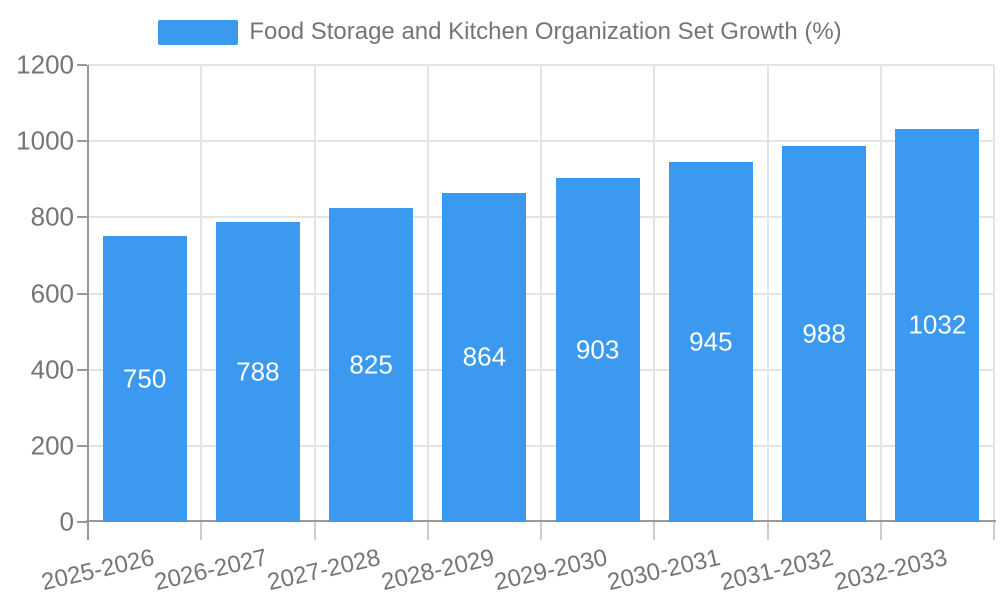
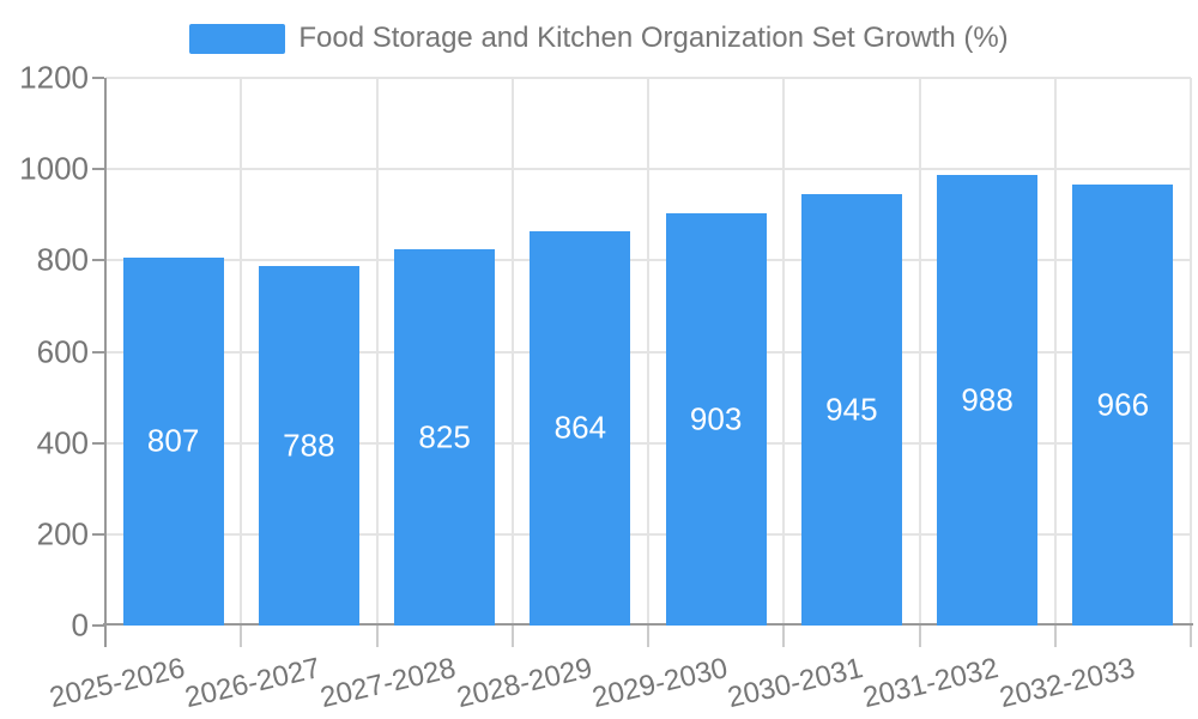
2025-2026: 750 -> 807
2032-2033: 1032 -> 966
